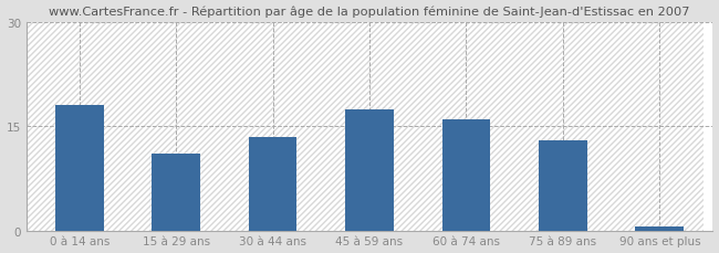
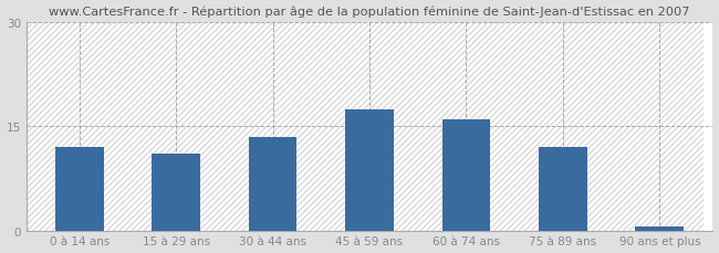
0 à 14 ans: 18.0 -> 12.0
75 à 89 ans: 13.0 -> 12.0
